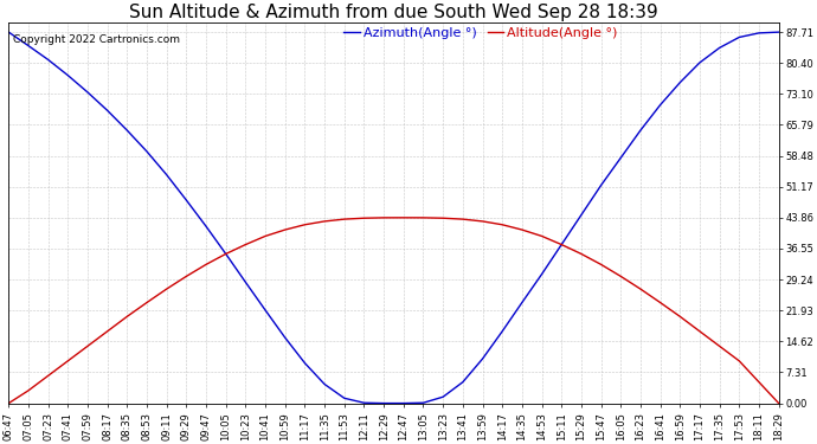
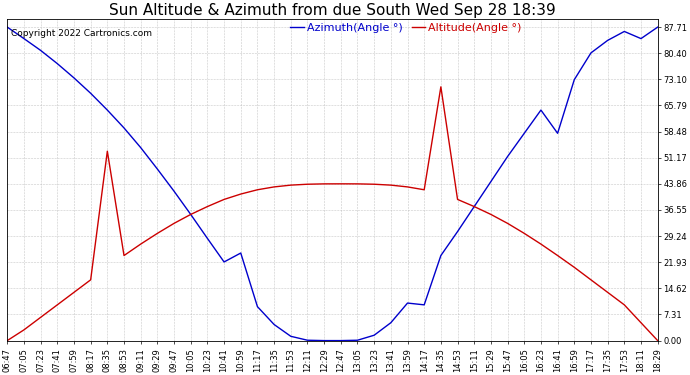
Altitude(Angle °)/08:35: 20.5 -> 53.0
Azimuth(Angle °)/10:59: 15.5 -> 24.5
Azimuth(Angle °)/14:17: 17.0 -> 10.0
Altitude(Angle °)/14:35: 41.0 -> 71.0
Azimuth(Angle °)/16:41: 70.5 -> 58.0
Azimuth(Angle °)/16:59: 75.8 -> 73.0
Azimuth(Angle °)/18:11: 87.5 -> 84.5
